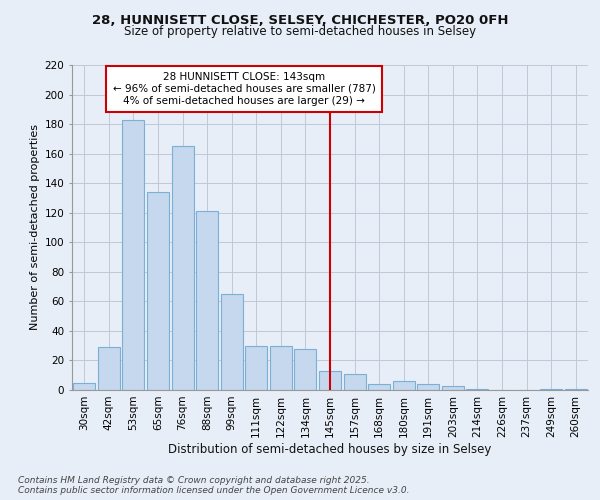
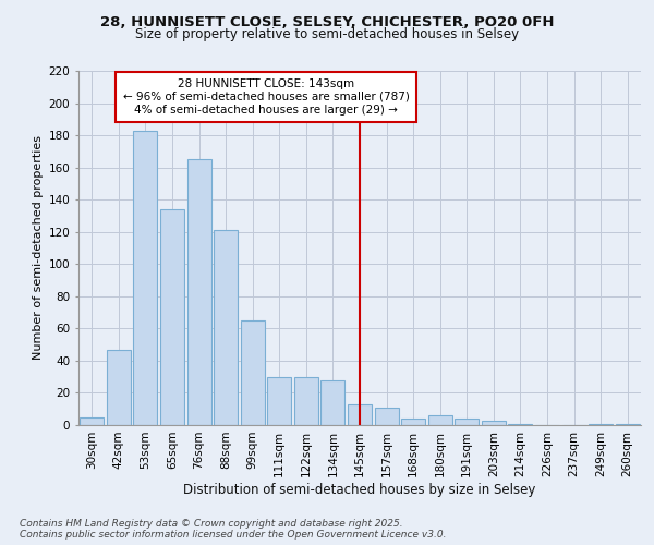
42sqm: 29 -> 47
